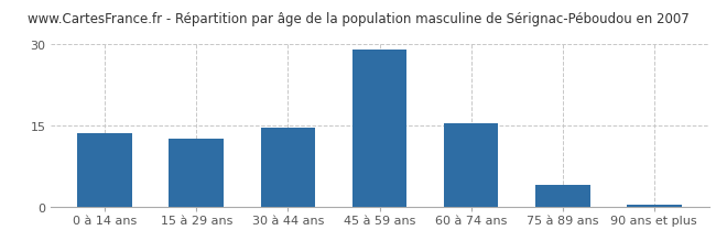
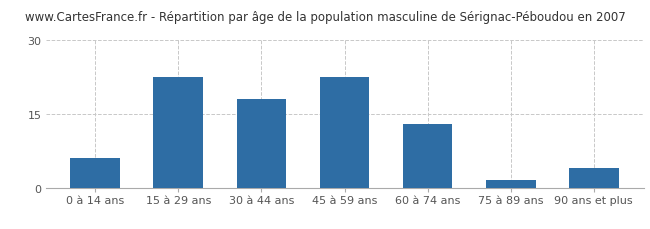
0 à 14 ans: 13.5 -> 6.0
15 à 29 ans: 12.5 -> 22.5
30 à 44 ans: 14.5 -> 18.0
45 à 59 ans: 29.0 -> 22.5
60 à 74 ans: 15.5 -> 13.0
75 à 89 ans: 4.0 -> 1.5
90 ans et plus: 0.3 -> 4.0
